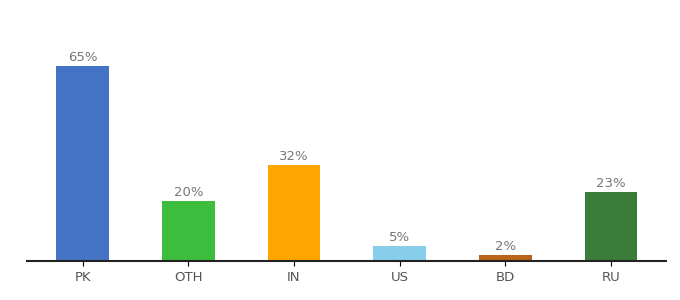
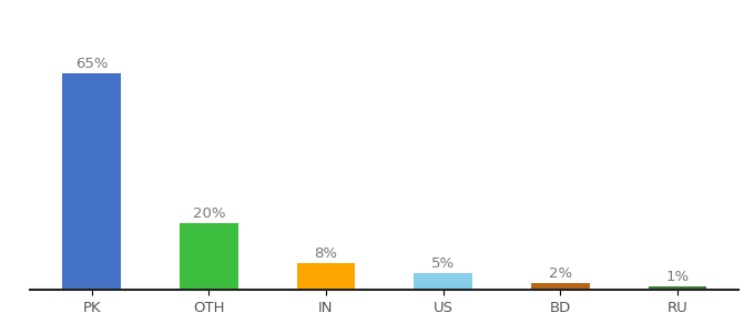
IN: 32% -> 8%
RU: 23% -> 1%
